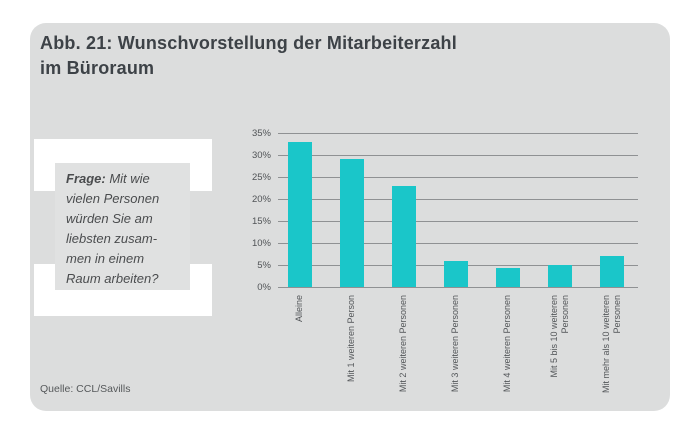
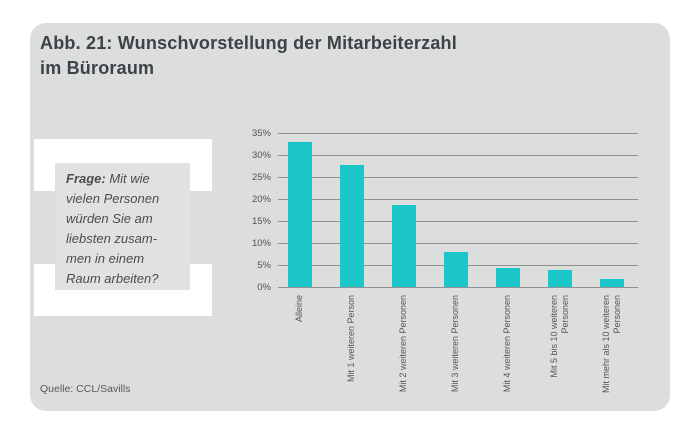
Mit 1 weiteren Person: 29% -> 28%
Mit 2 weiteren Personen: 23% -> 19%
Mit 3 weiteren Personen: 6% -> 8%
Mit 5 bis 10 weiteren Personen: 5% -> 4%
Mit mehr als 10 weiteren Personen: 7% -> 2%
